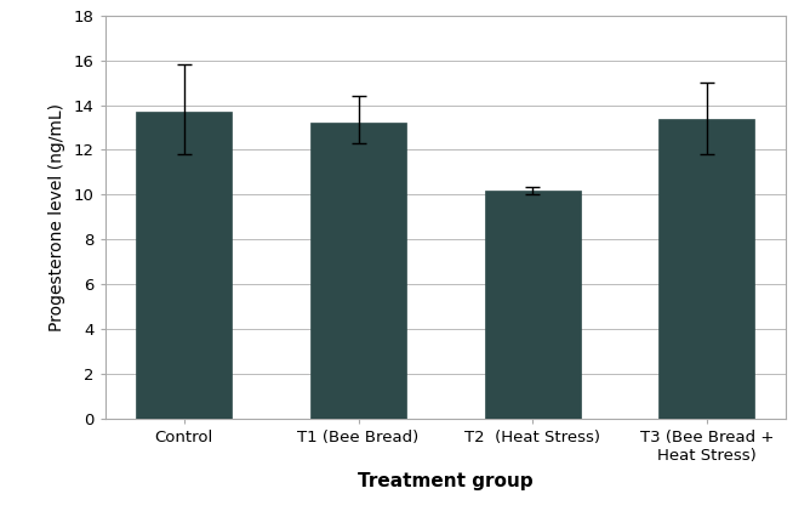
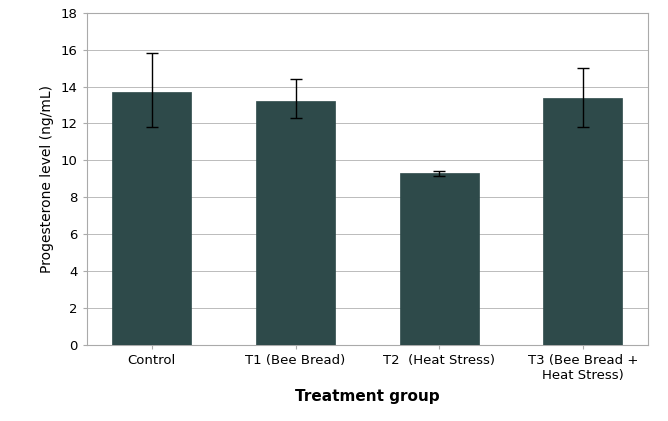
T2 (Heat Stress): 10.2 -> 9.3
